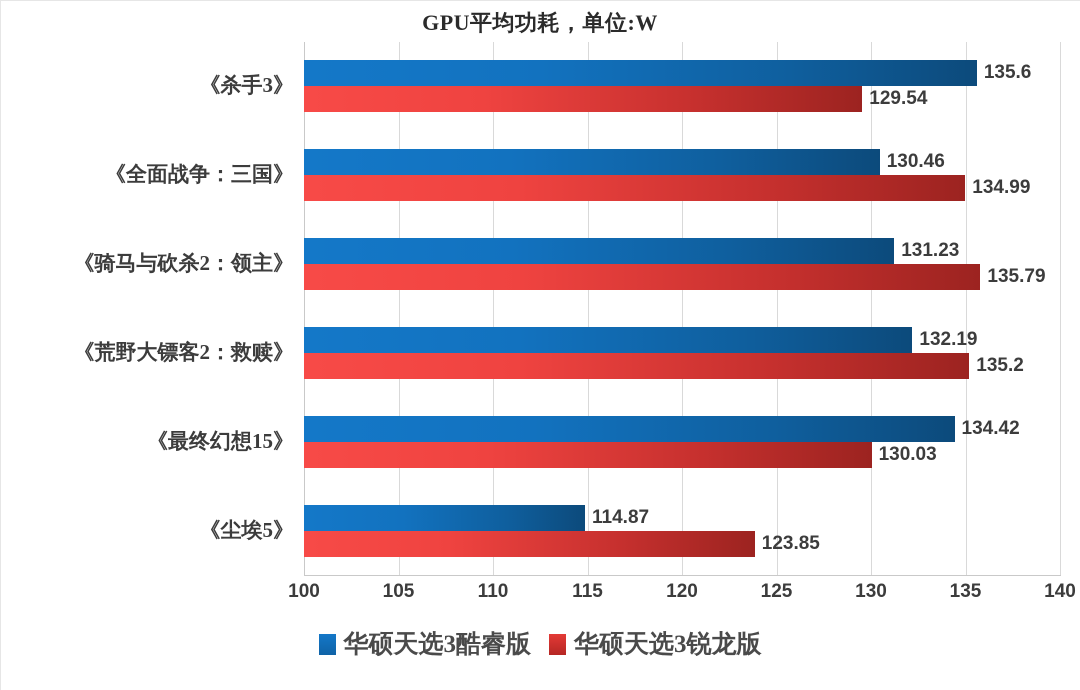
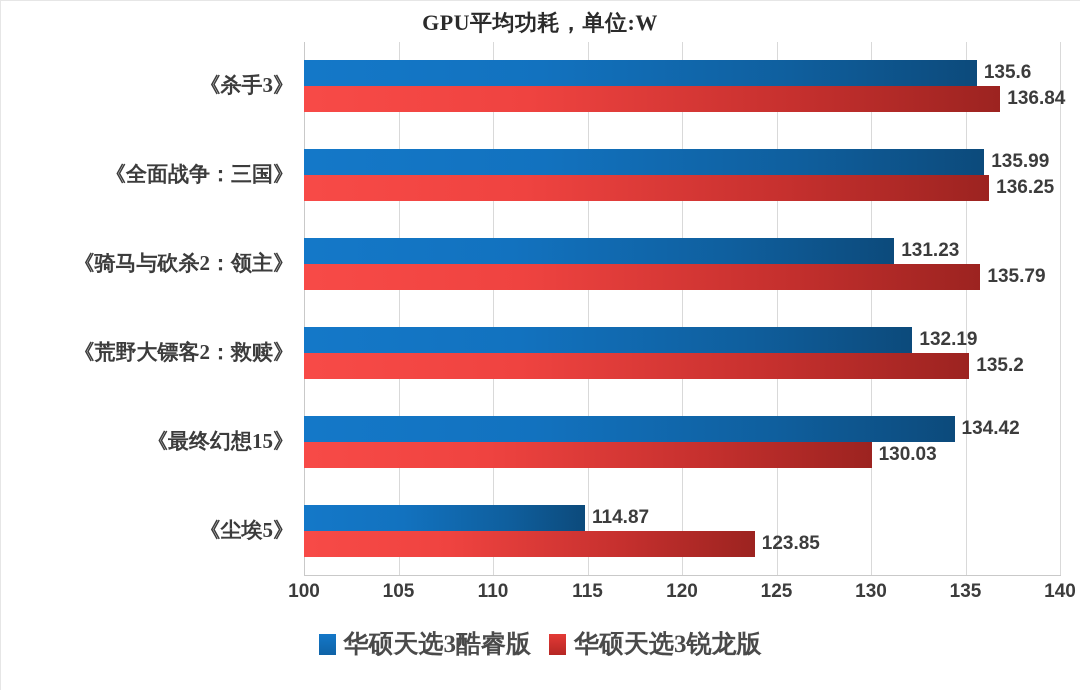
华硕天选3锐龙版/《杀手3》: 129.54 -> 136.84
华硕天选3酷睿版/《全面战争：三国》: 130.46 -> 135.99
华硕天选3锐龙版/《全面战争：三国》: 134.99 -> 136.25
